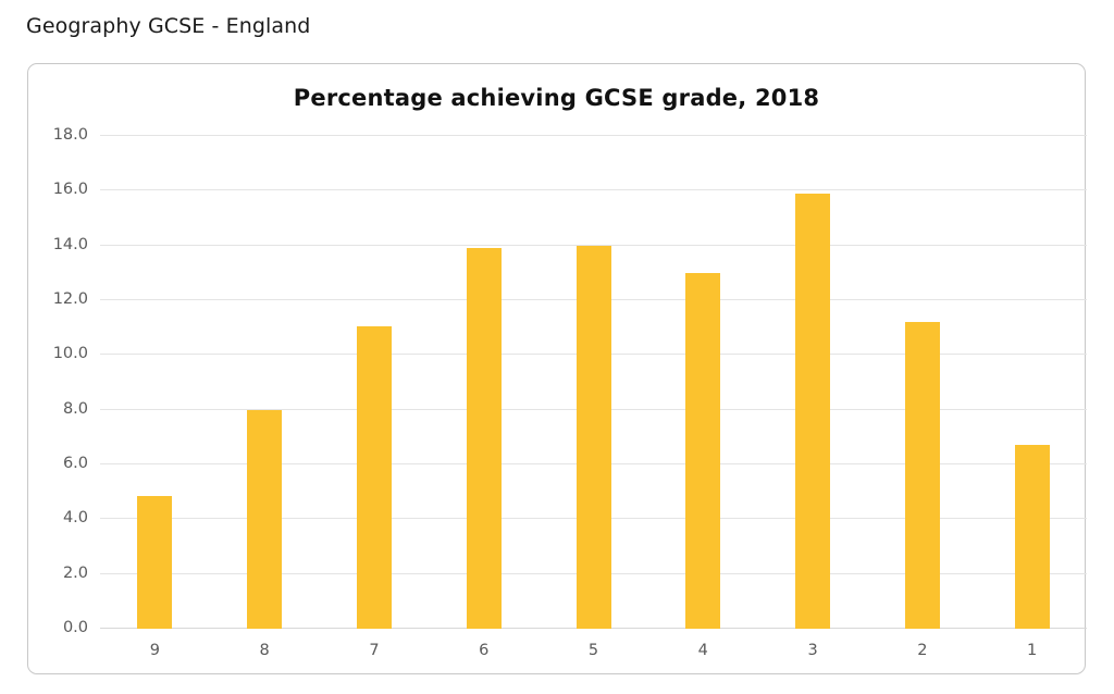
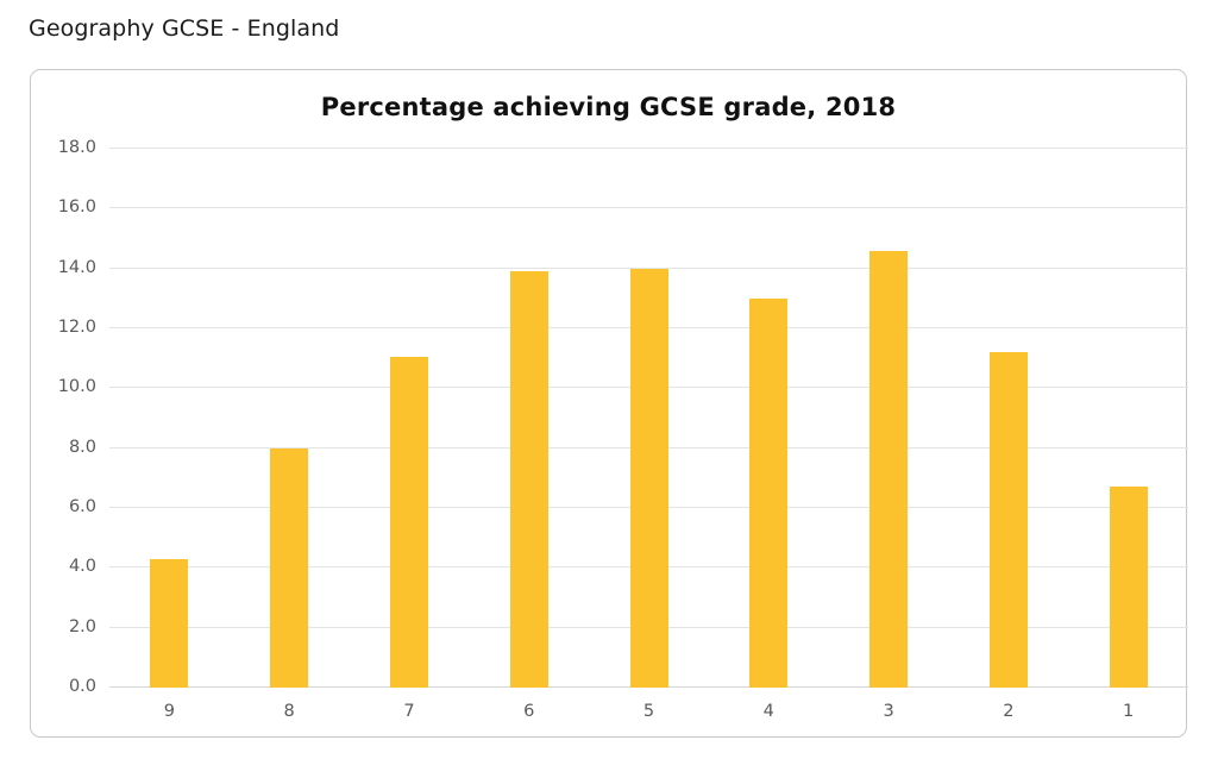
9: 4.8 -> 4.3
3: 15.9 -> 14.6
